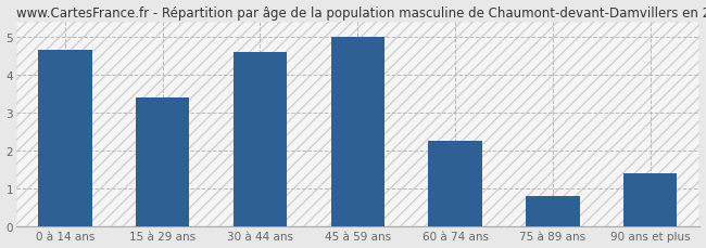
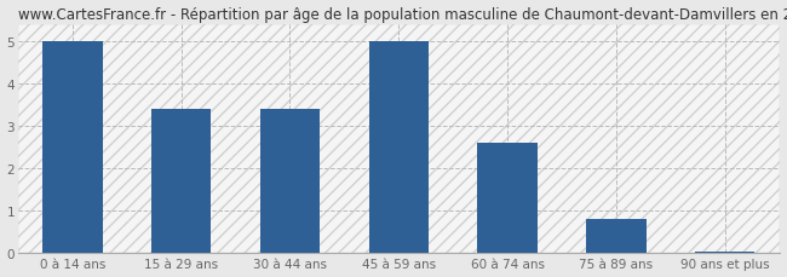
0 à 14 ans: 4.65 -> 5.00
30 à 44 ans: 4.60 -> 3.40
60 à 74 ans: 2.25 -> 2.60
90 ans et plus: 1.40 -> 0.04
